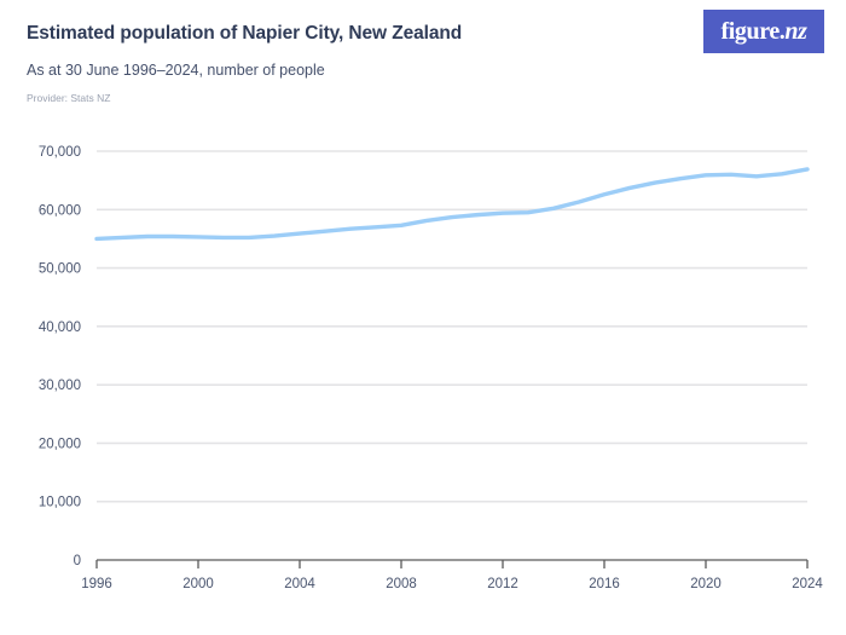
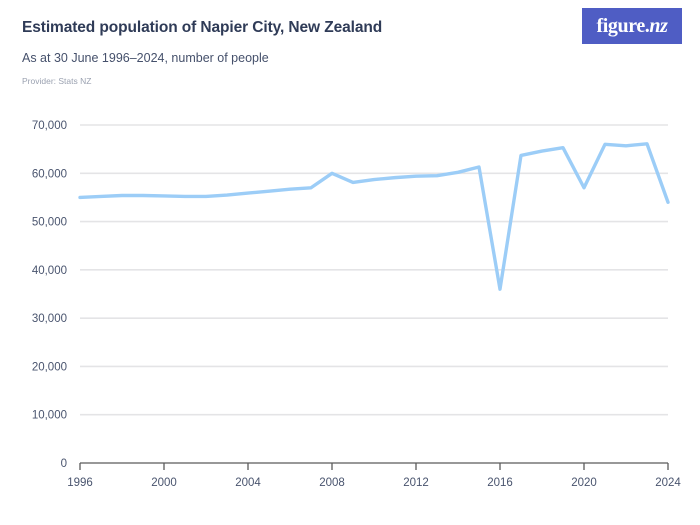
2008: 57000 -> 60000
2016: 63000 -> 36000
2020: 66000 -> 57000
2024: 67000 -> 54000
